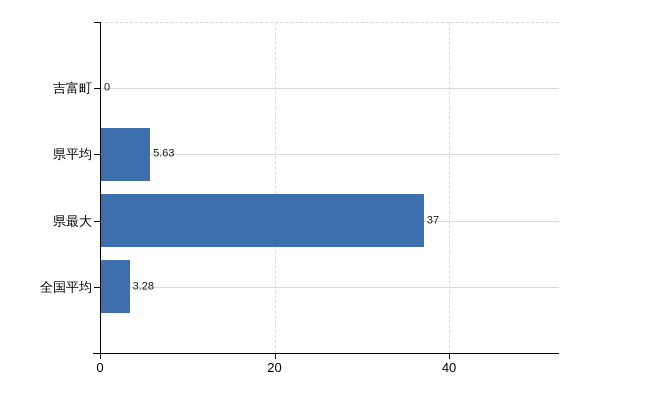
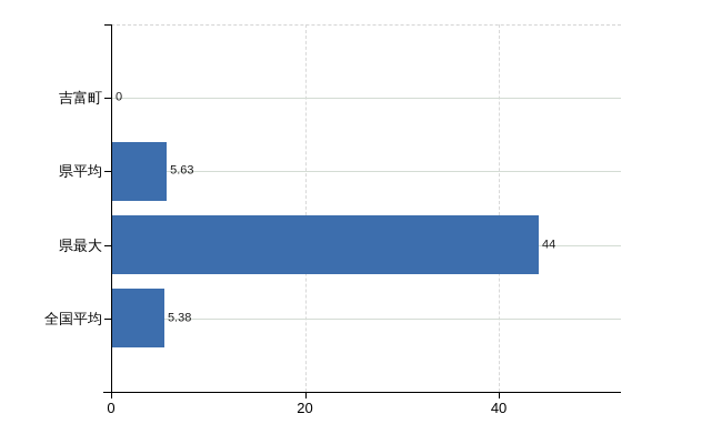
県最大: 37 -> 44
全国平均: 3.28 -> 5.38
